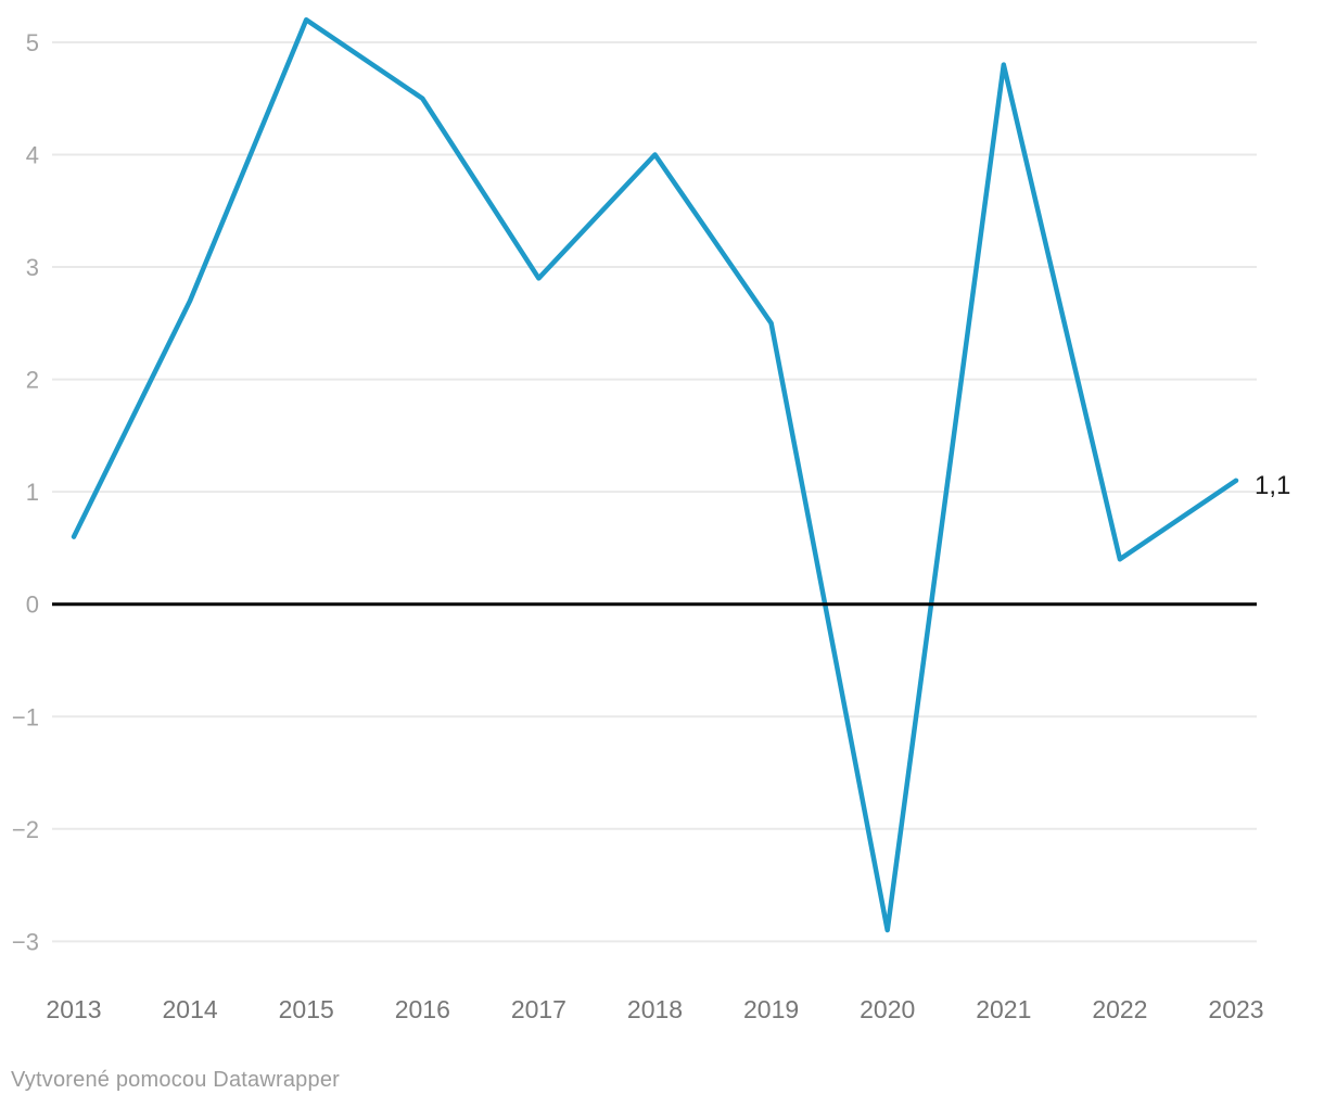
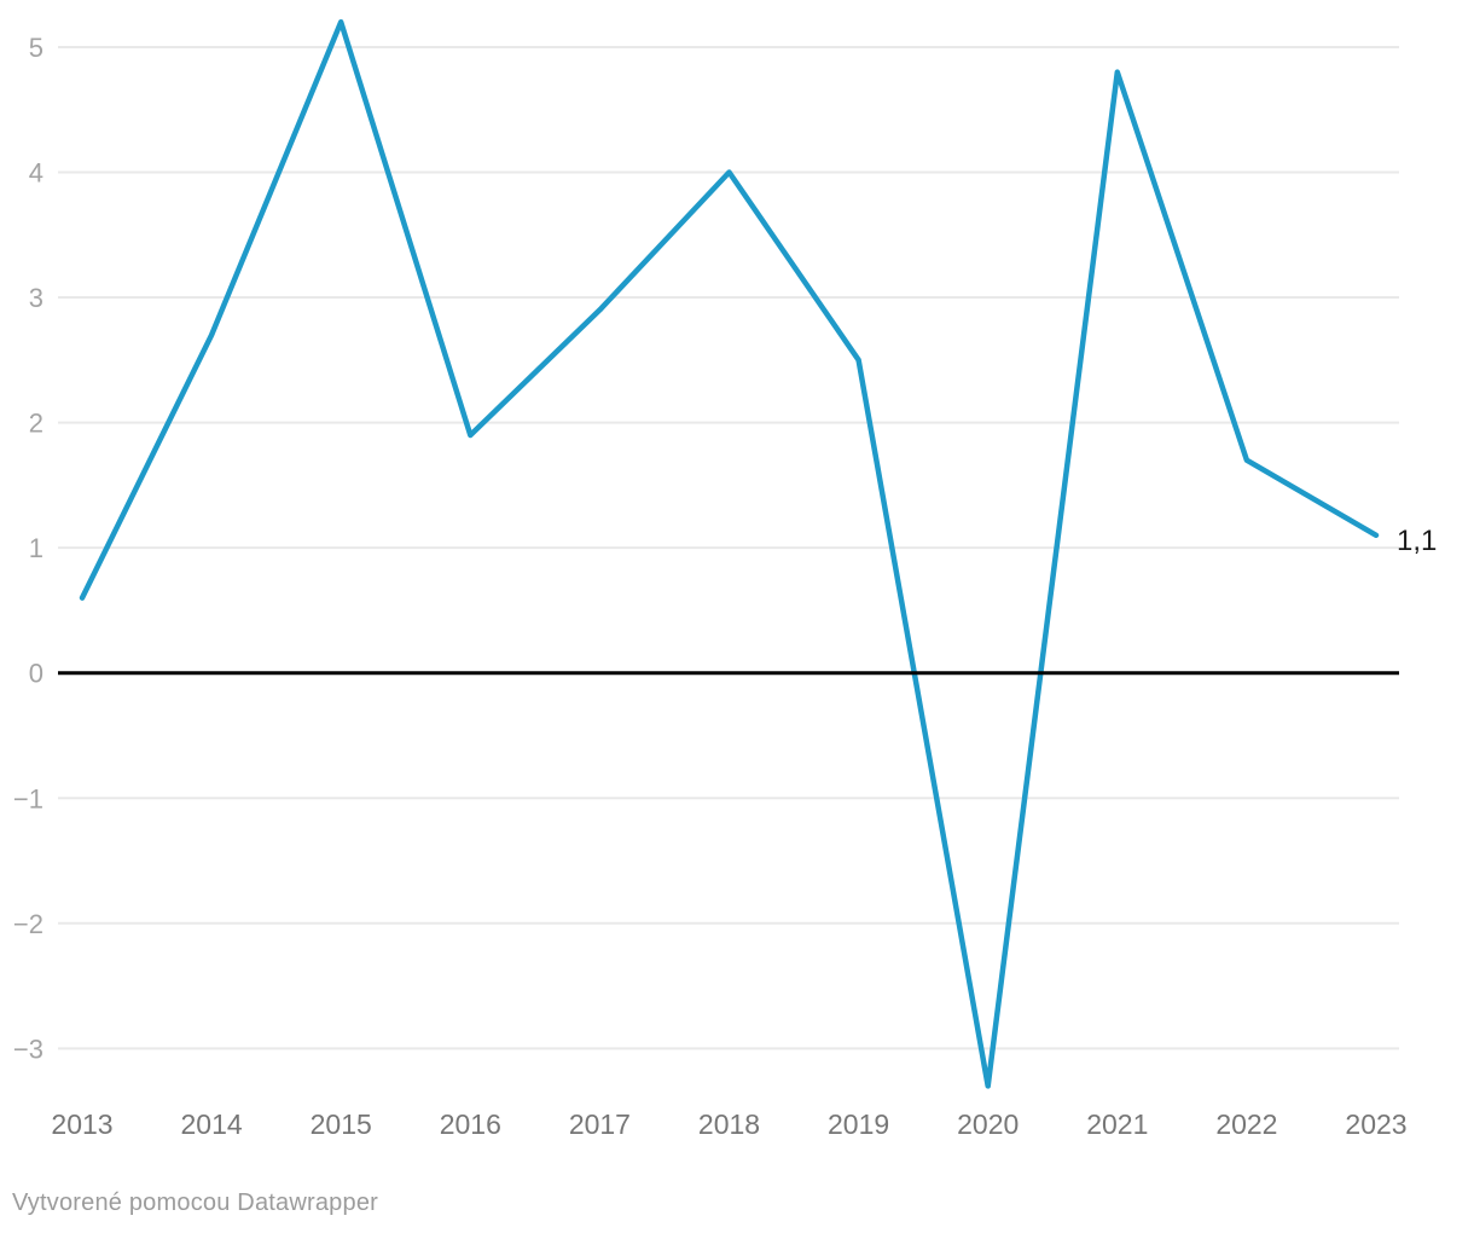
2016: 4.5 -> 1.9
2020: -2.9 -> -3.3
2022: 0.4 -> 1.7
